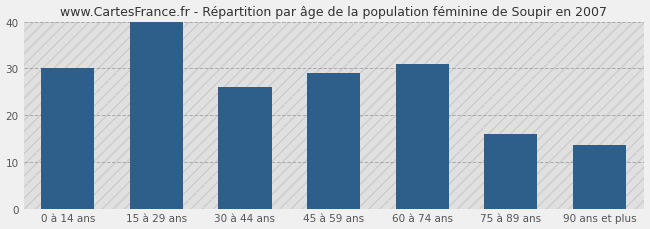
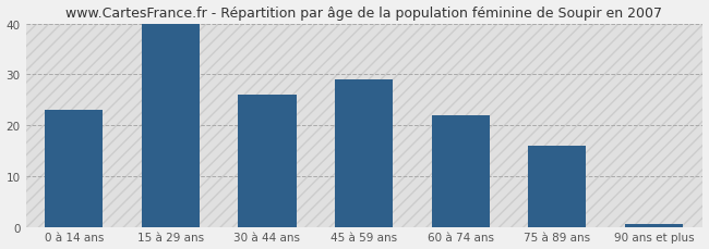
0 à 14 ans: 30.0 -> 23.0
60 à 74 ans: 31.0 -> 22.0
90 ans et plus: 13.5 -> 0.5
